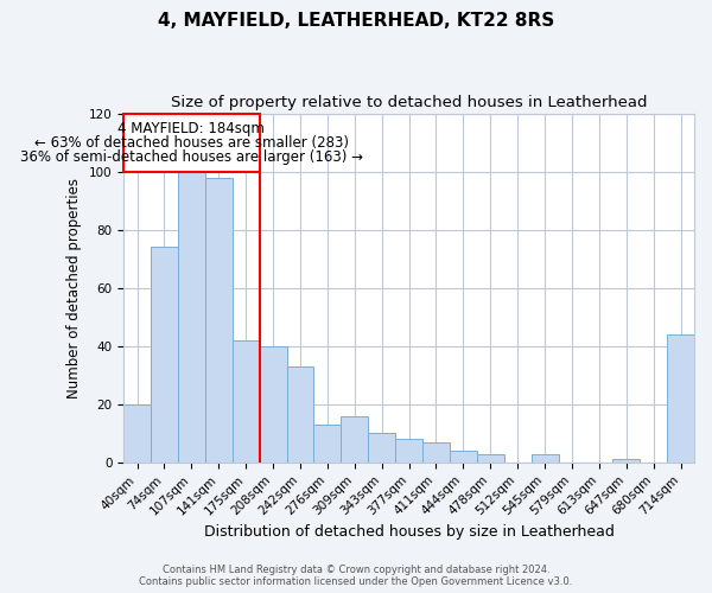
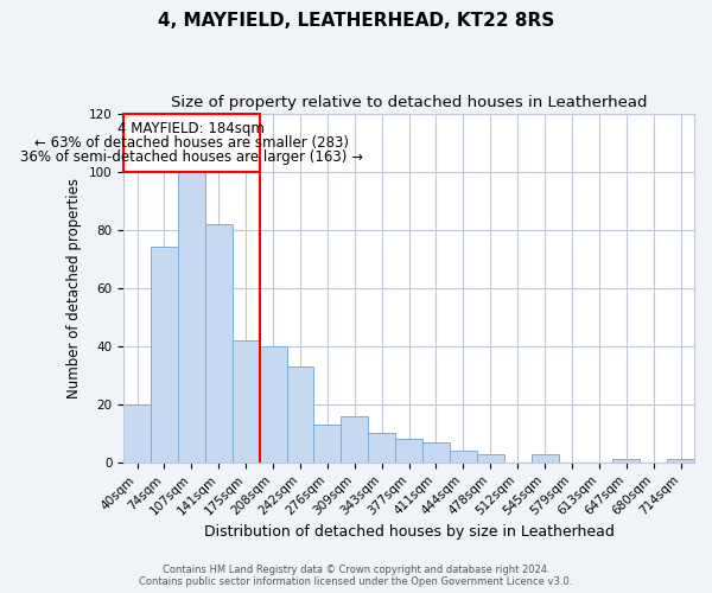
141sqm: 98 -> 82
714sqm: 44 -> 1
